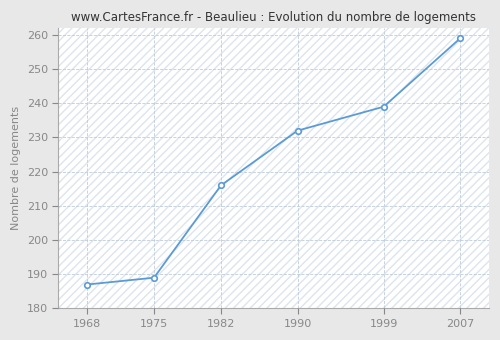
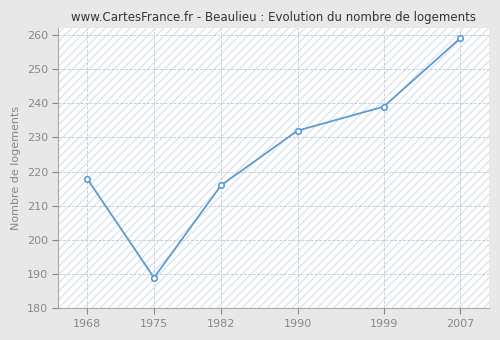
1968: 187 -> 218
